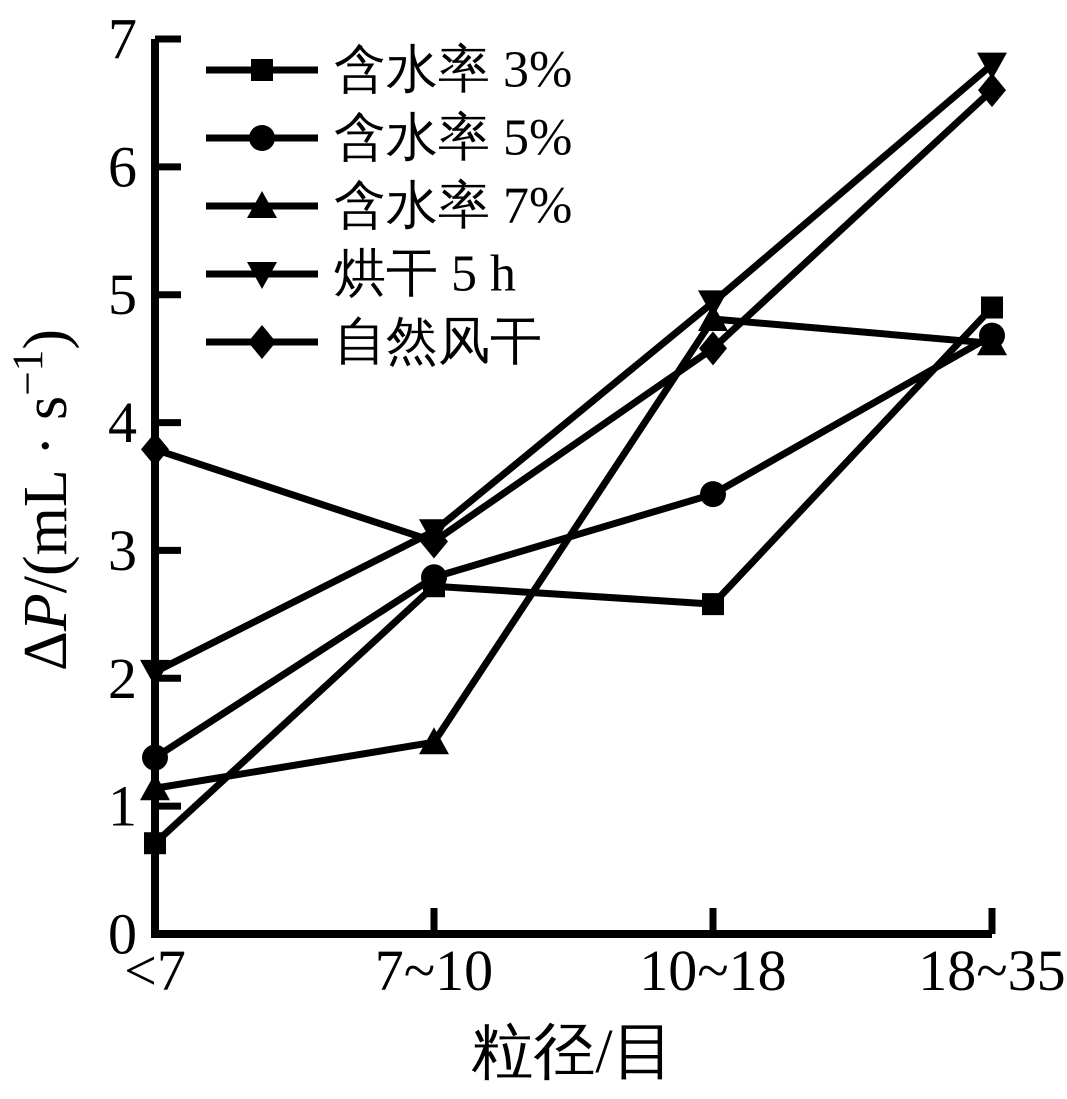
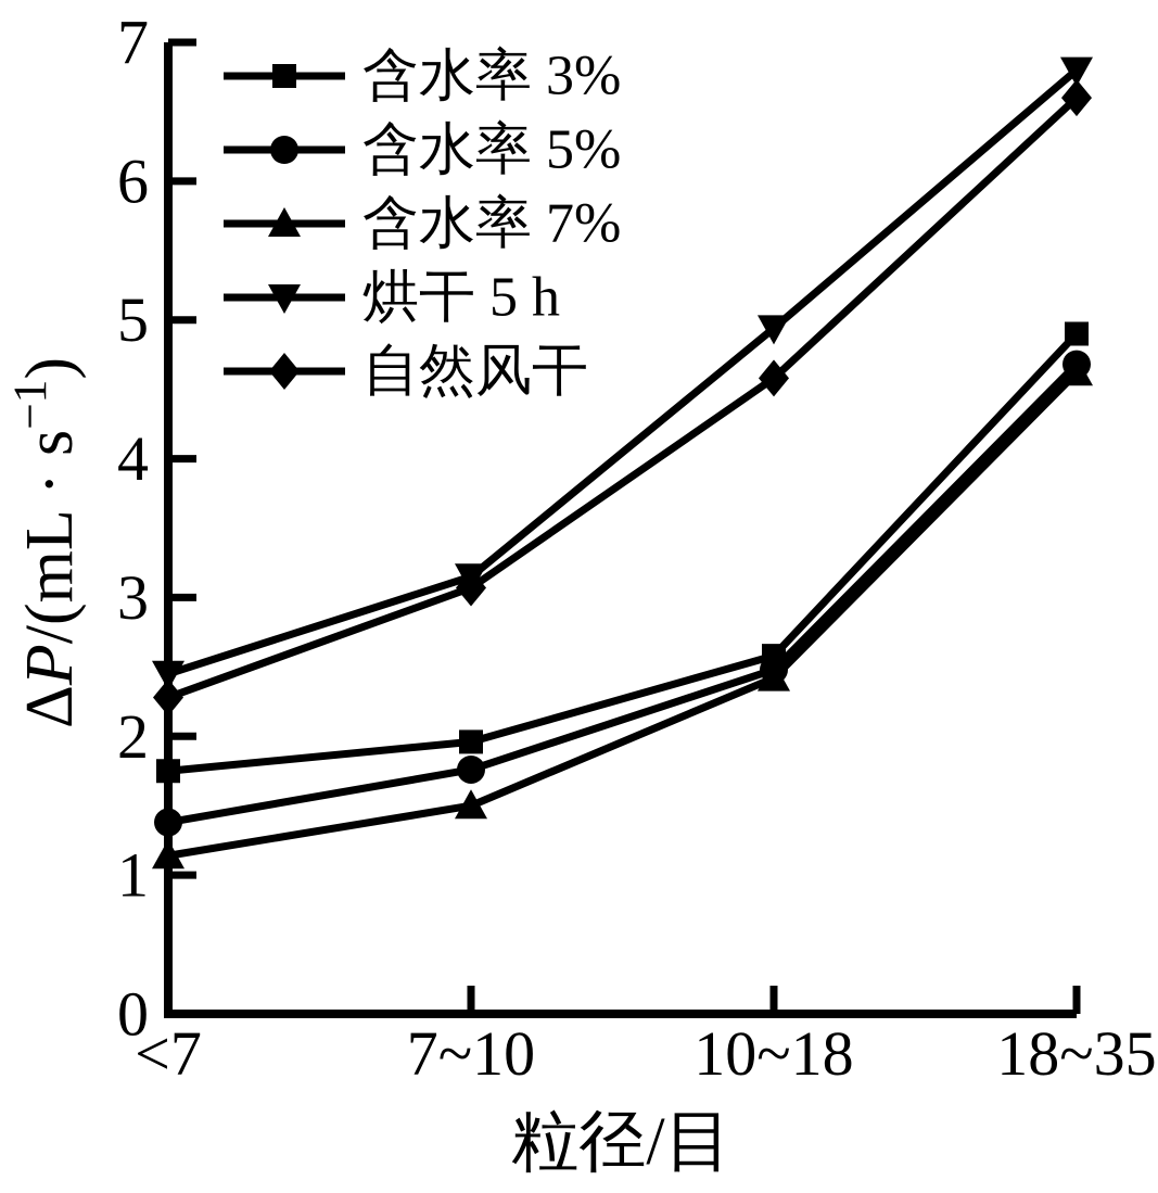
含水率 3%/<7: 0.71 -> 1.75
烘干 5 h/<7: 2.05 -> 2.45
自然风干/<7: 3.79 -> 2.28
含水率 3%/7~10: 2.72 -> 1.96
含水率 5%/7~10: 2.79 -> 1.76
含水率 5%/10~18: 3.44 -> 2.48
含水率 7%/10~18: 4.81 -> 2.42
